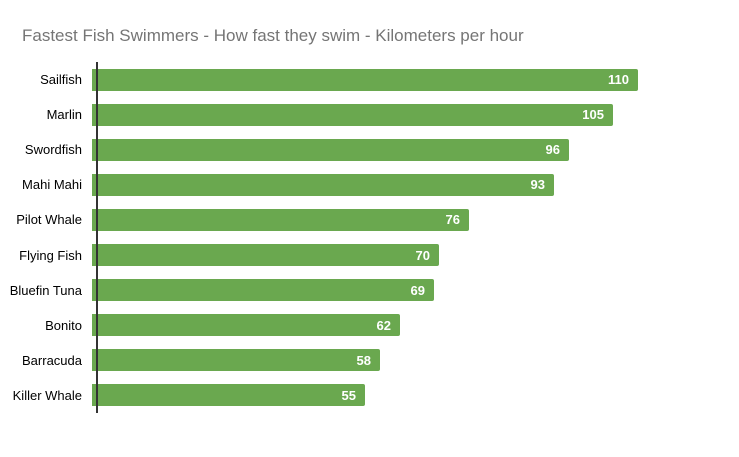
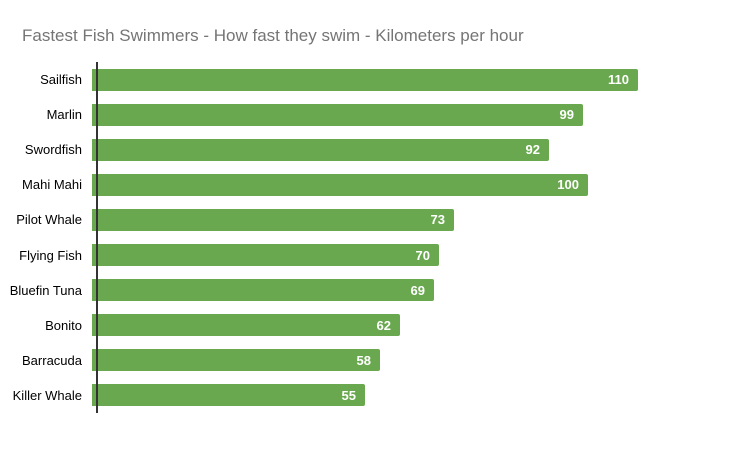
Marlin: 105 -> 99
Swordfish: 96 -> 92
Mahi Mahi: 93 -> 100
Pilot Whale: 76 -> 73
